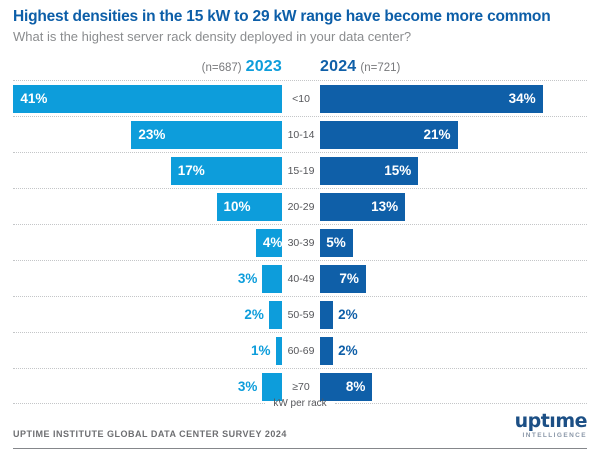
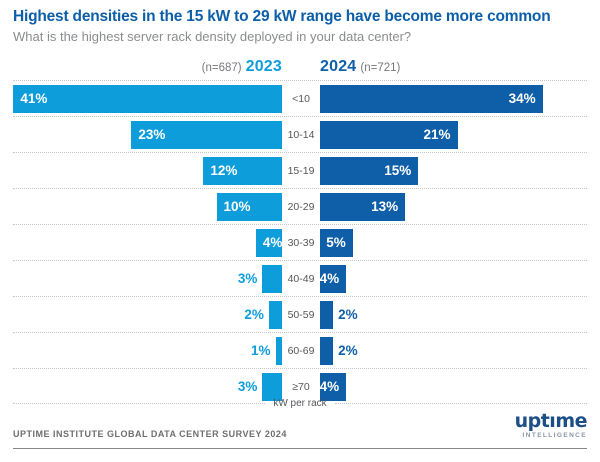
2023/15-19: 17% -> 12%
2024/40-49: 7% -> 4%
2024/≥70: 8% -> 4%
